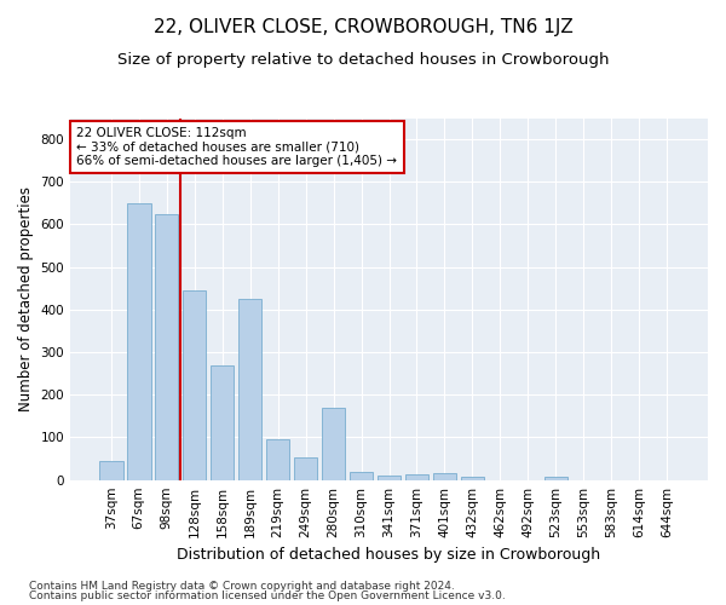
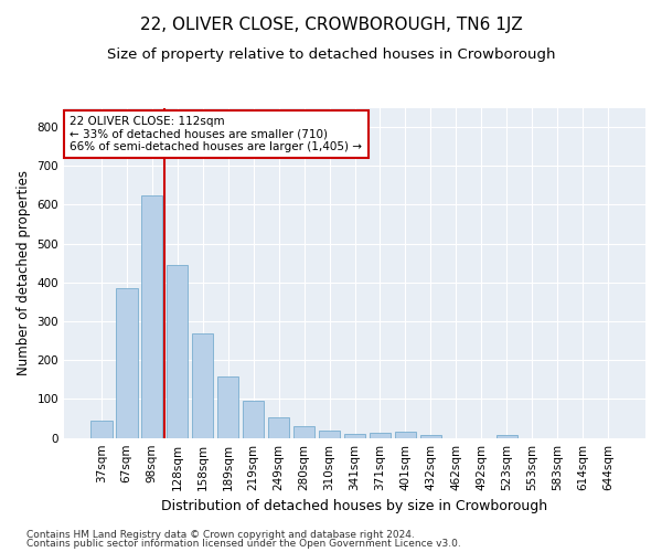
67sqm: 650 -> 385
189sqm: 425 -> 157
280sqm: 170 -> 29
